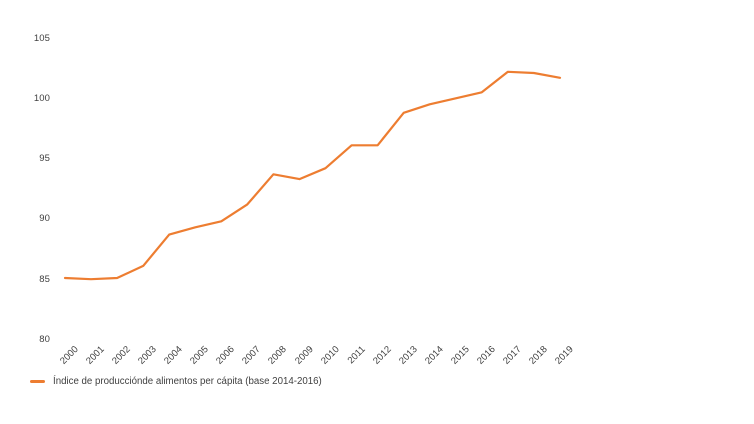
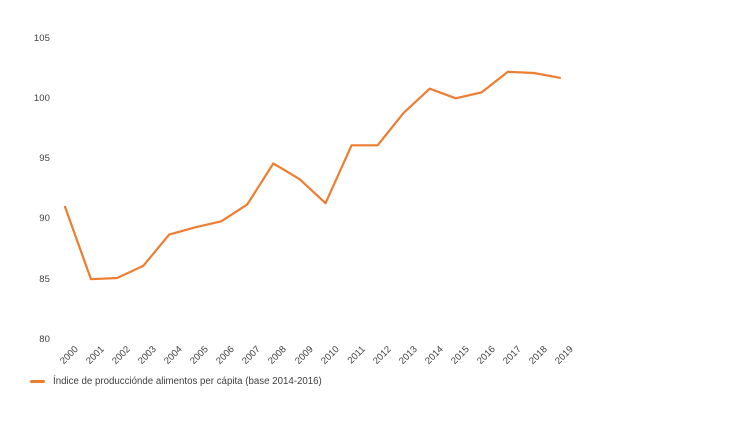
2000: 85.1 -> 91.0
2008: 93.7 -> 94.6
2010: 94.2 -> 91.3
2014: 99.5 -> 100.8
